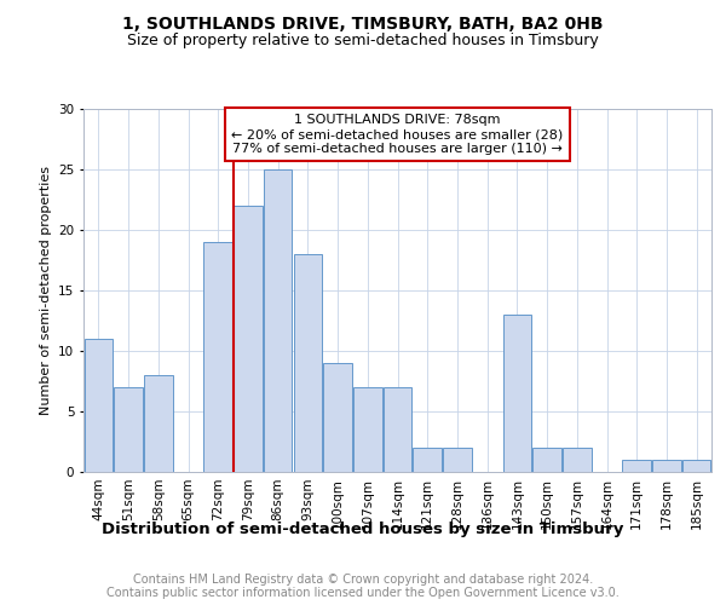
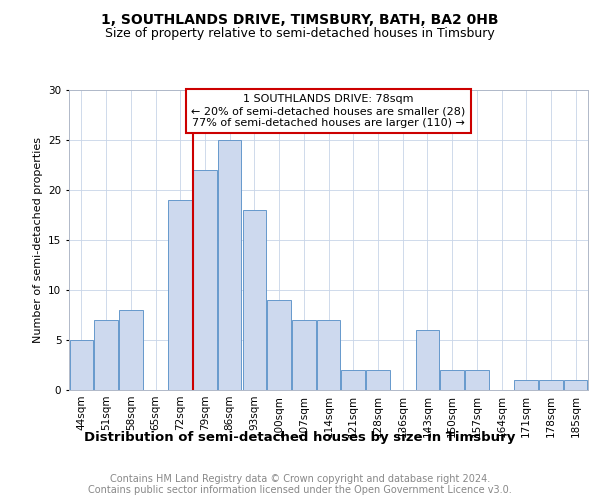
44sqm: 11 -> 5
143sqm: 13 -> 6
